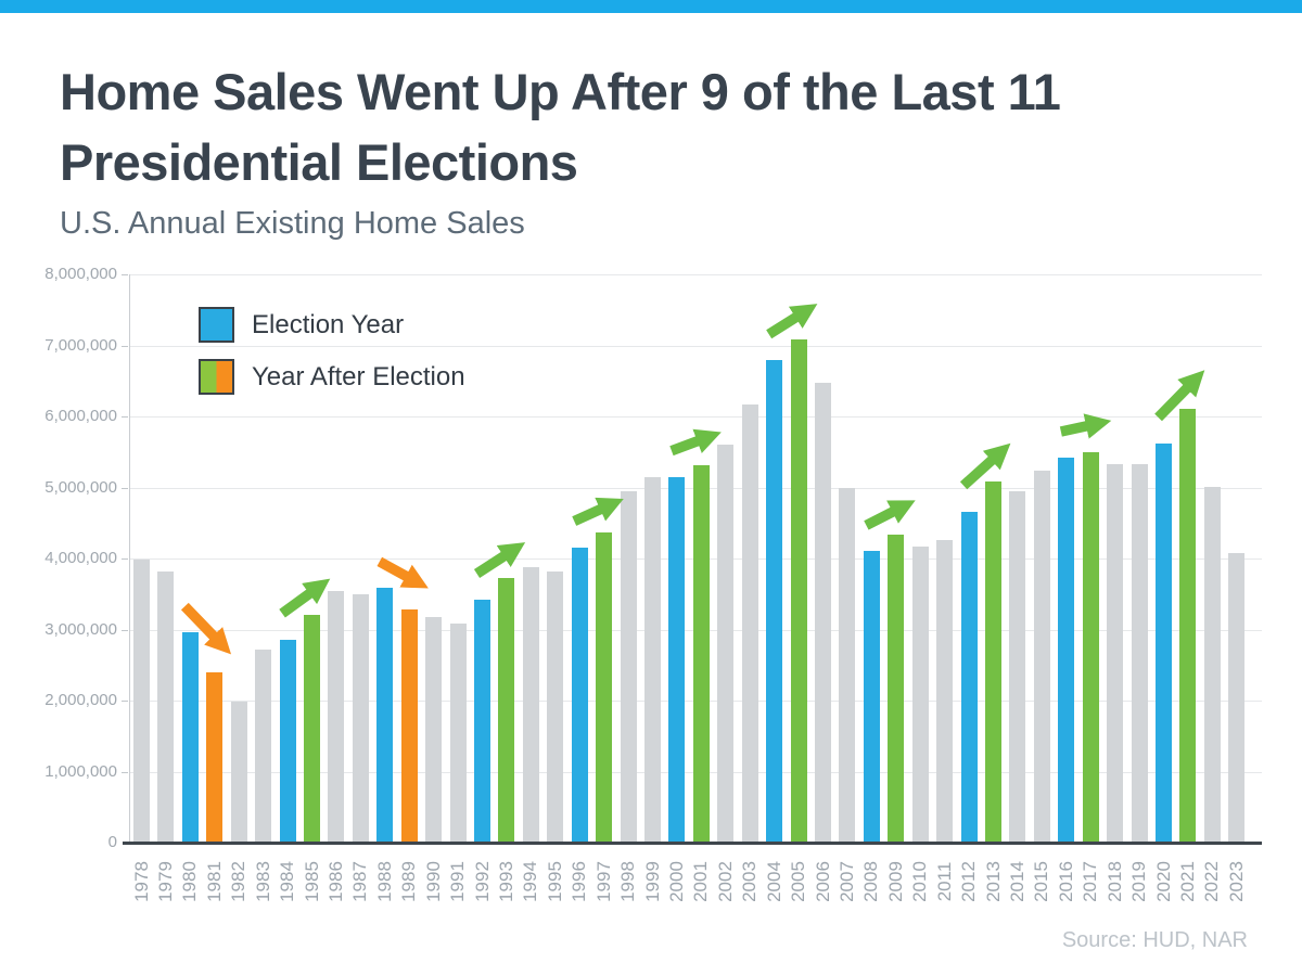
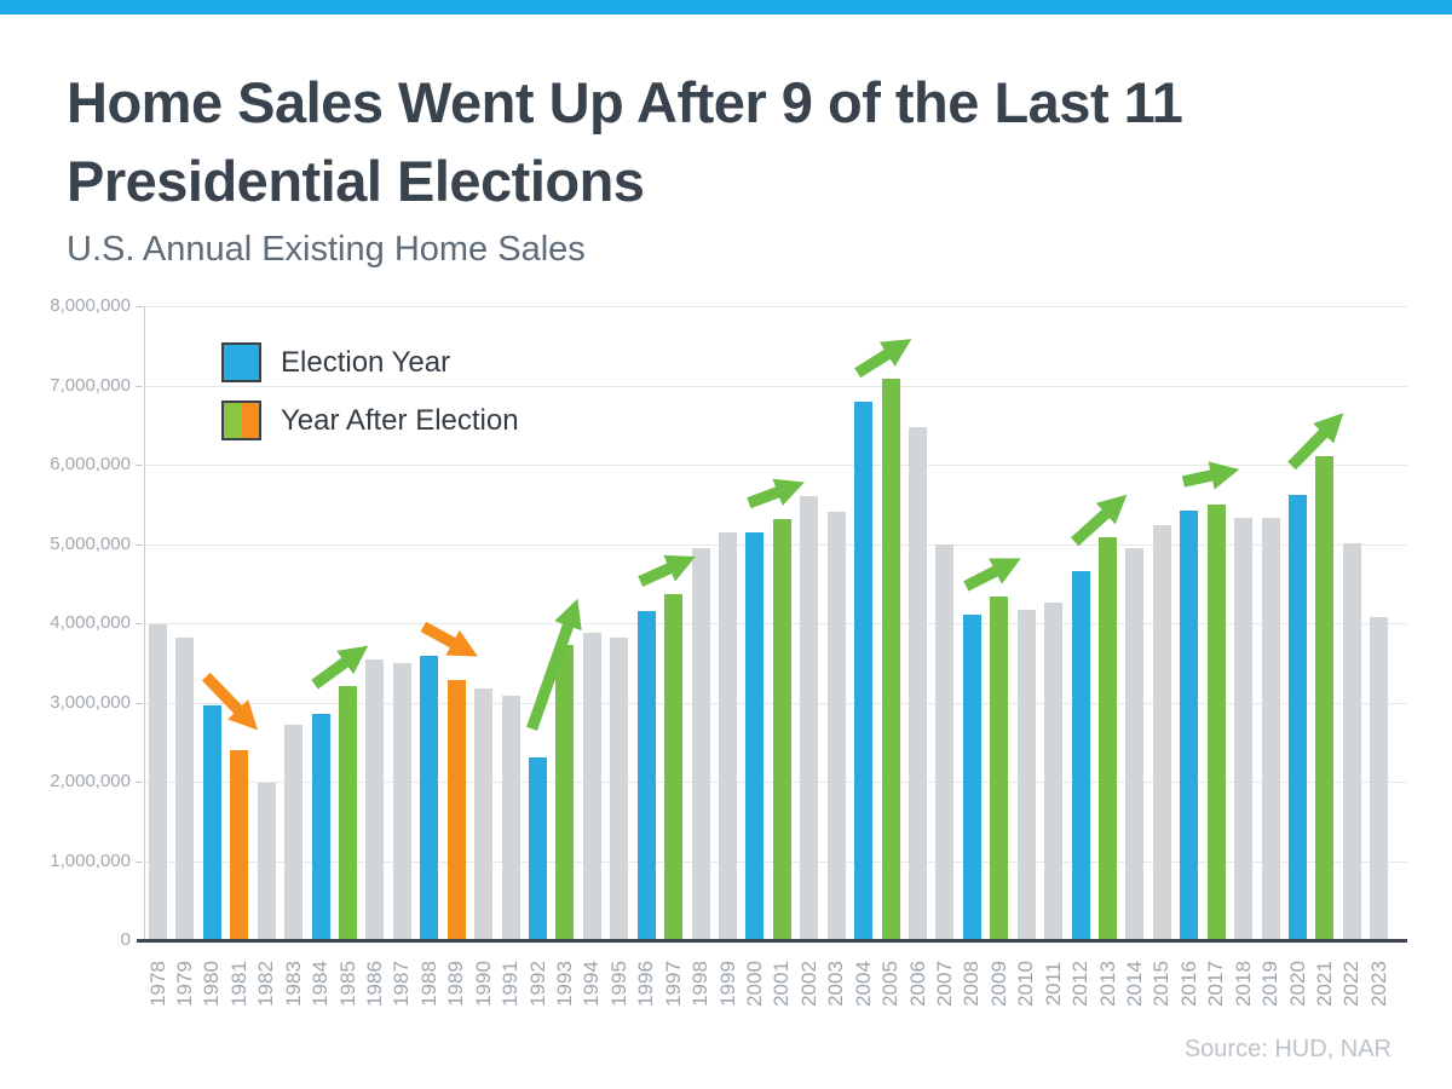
1992: 3400000 -> 2300000
2003: 6200000 -> 5400000
